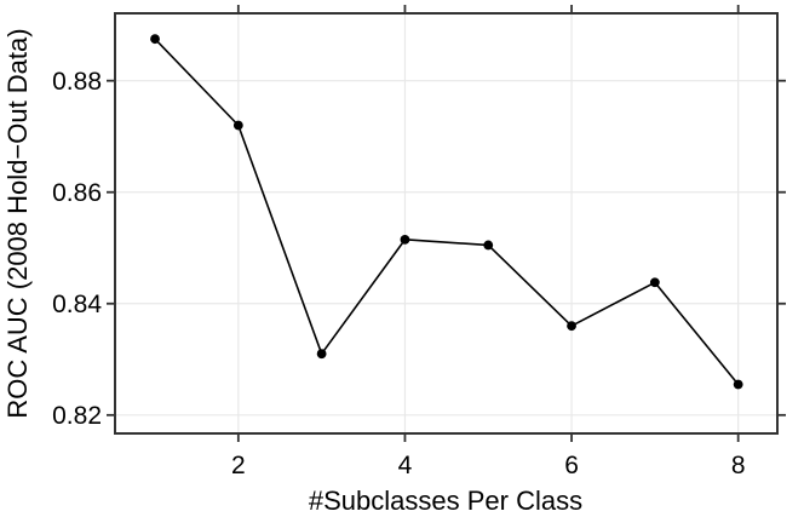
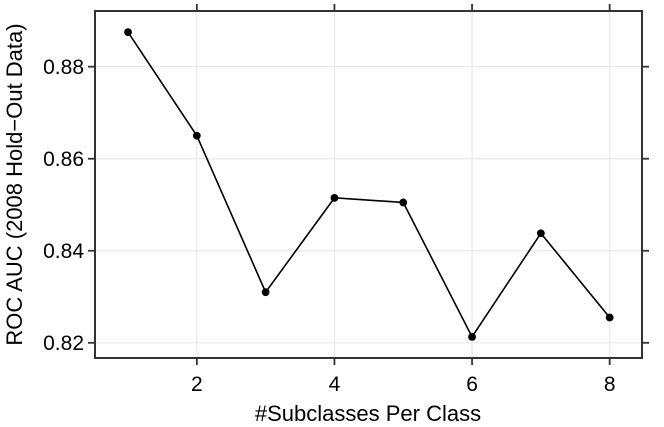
2: 0.872 -> 0.865
6: 0.836 -> 0.821
